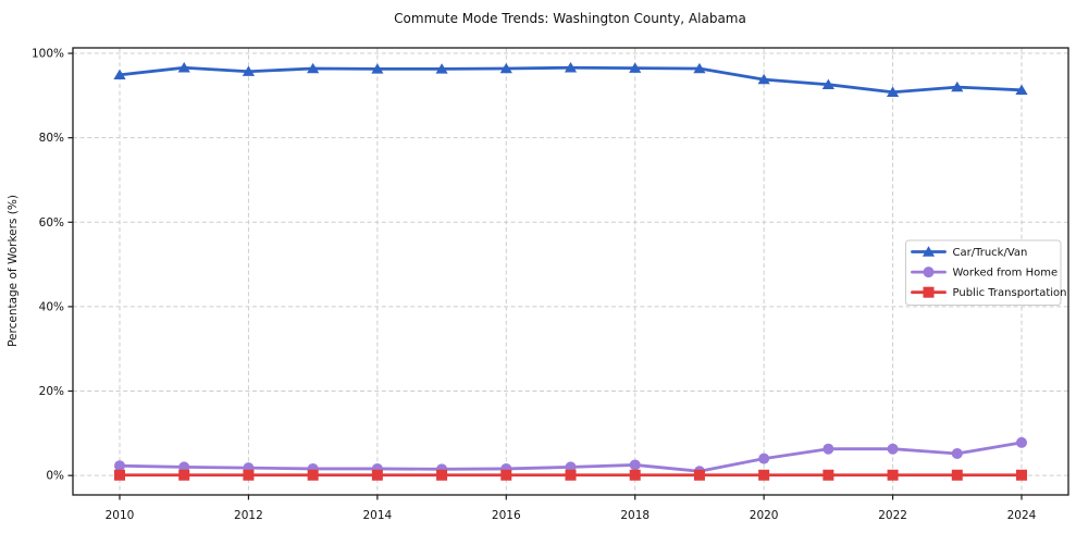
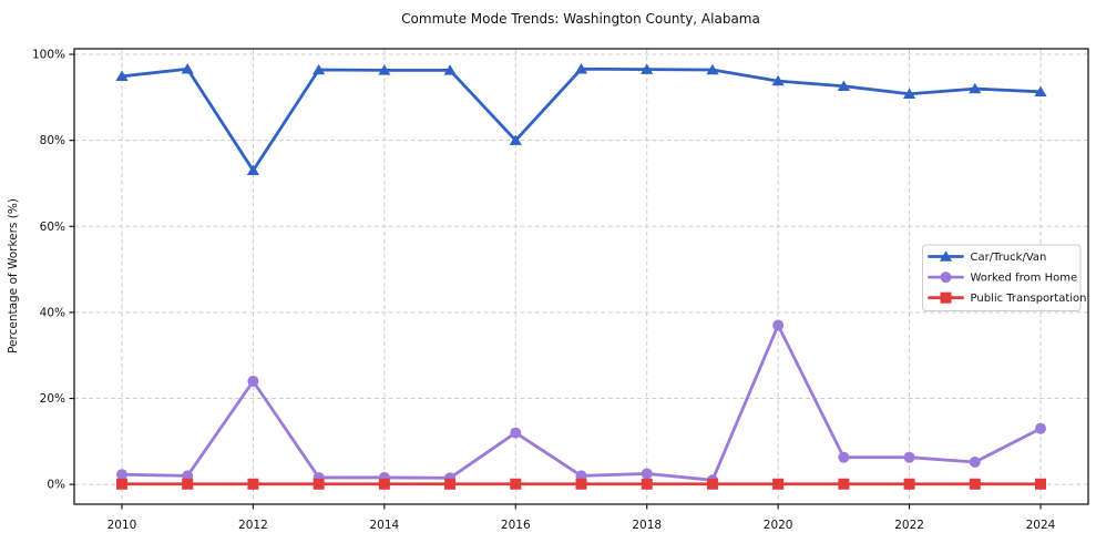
Car/Truck/Van/2012: 96% -> 73%
Worked from Home/2012: 2% -> 24%
Car/Truck/Van/2016: 96% -> 80%
Worked from Home/2016: 2% -> 12%
Worked from Home/2020: 4% -> 37%
Worked from Home/2024: 8% -> 13%
